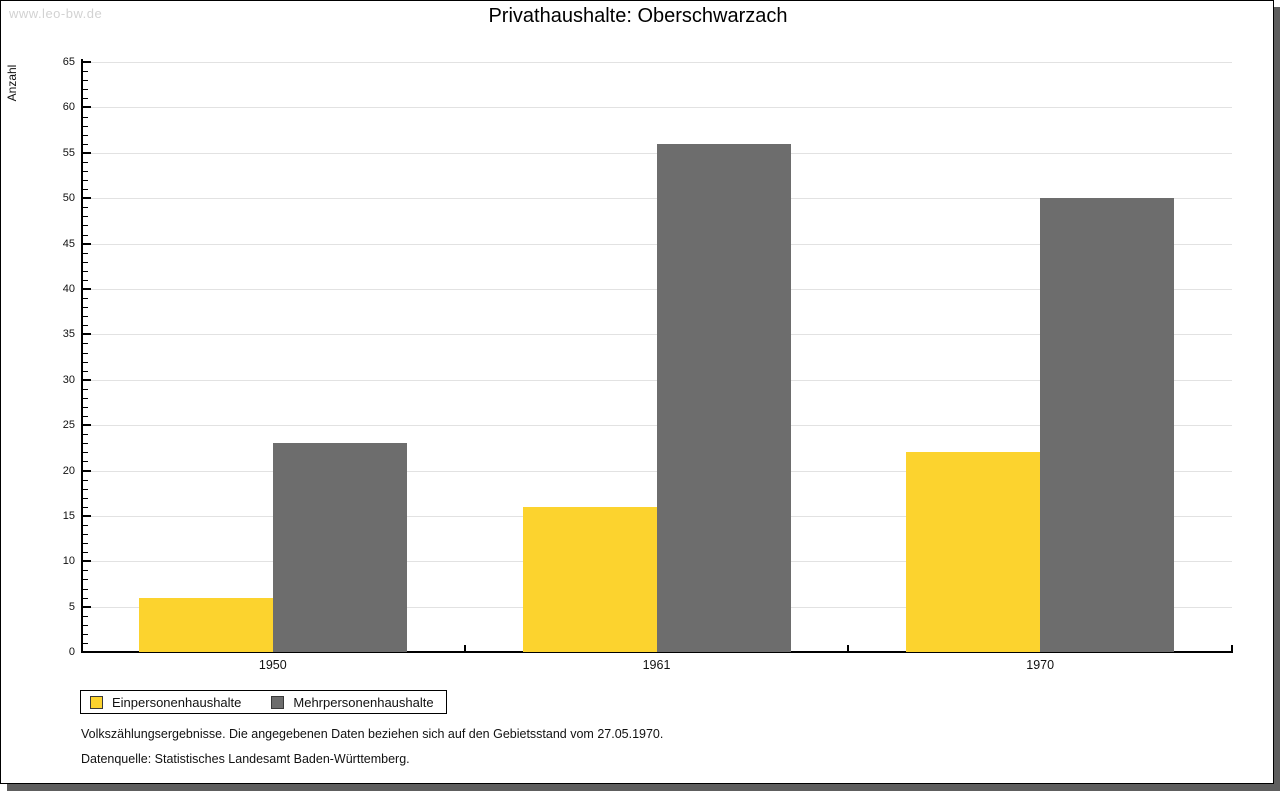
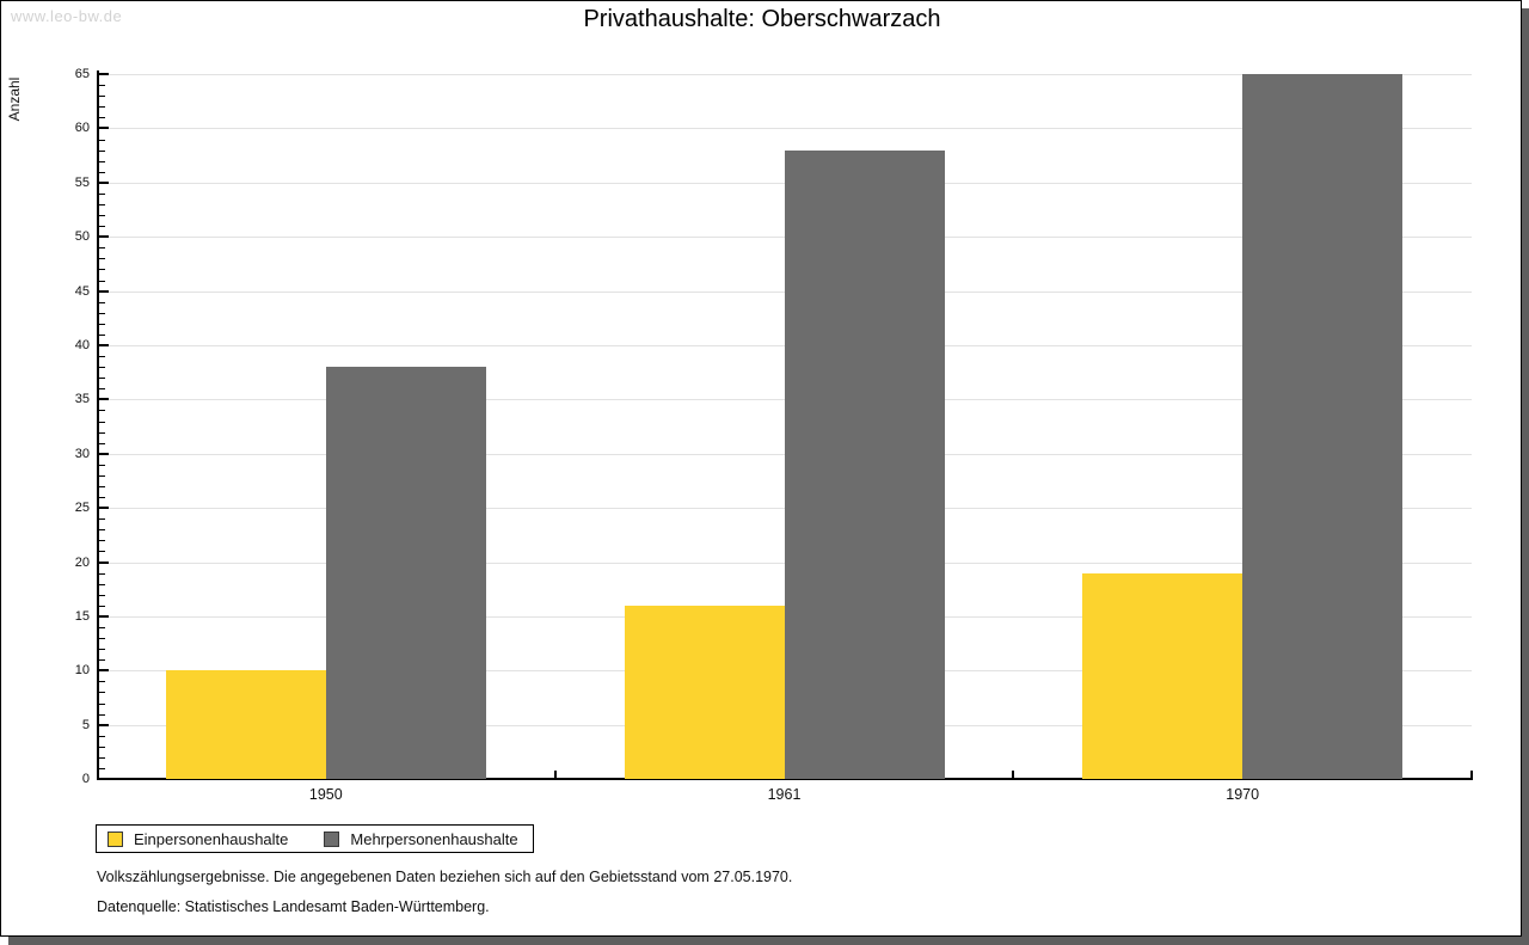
Einpersonenhaushalte/1950: 6 -> 10
Mehrpersonenhaushalte/1950: 23 -> 38
Mehrpersonenhaushalte/1961: 56 -> 58
Einpersonenhaushalte/1970: 22 -> 19
Mehrpersonenhaushalte/1970: 50 -> 65
